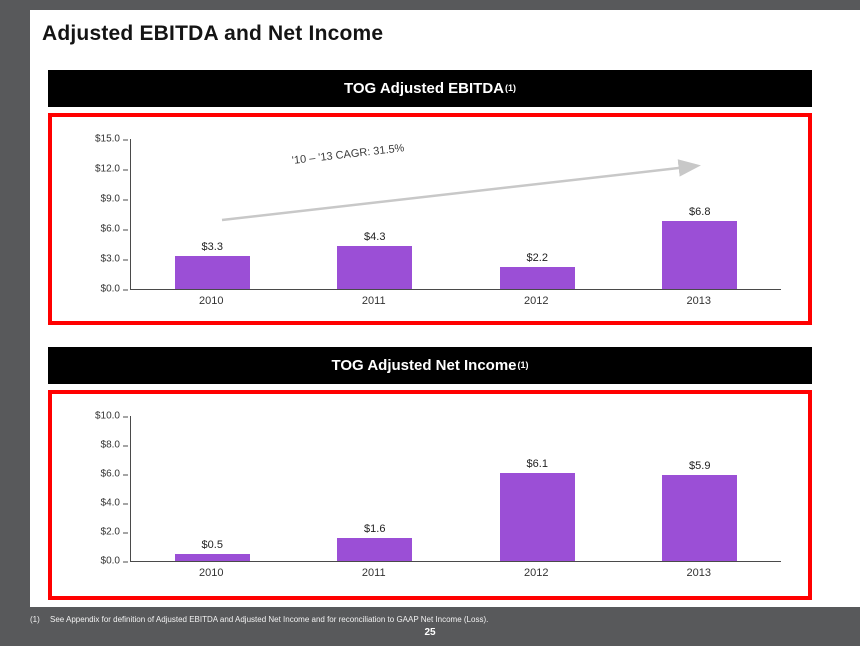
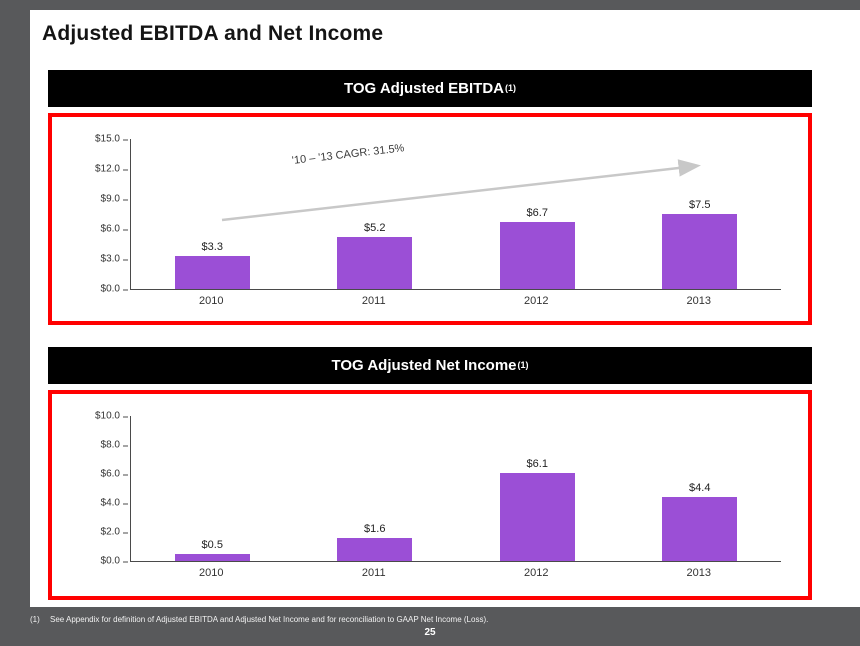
TOG Adjusted EBITDA/2011: $4.3 -> $5.2
TOG Adjusted EBITDA/2012: $2.2 -> $6.7
TOG Adjusted EBITDA/2013: $6.8 -> $7.5
TOG Adjusted Net Income/2013: $5.9 -> $4.4
